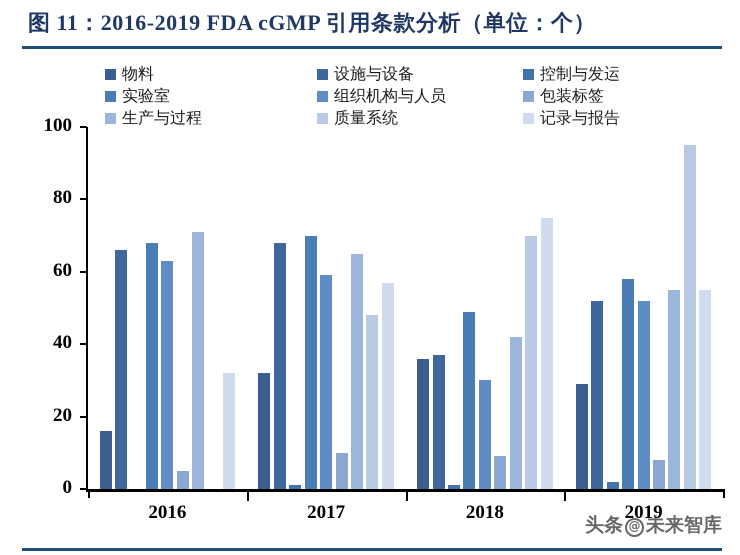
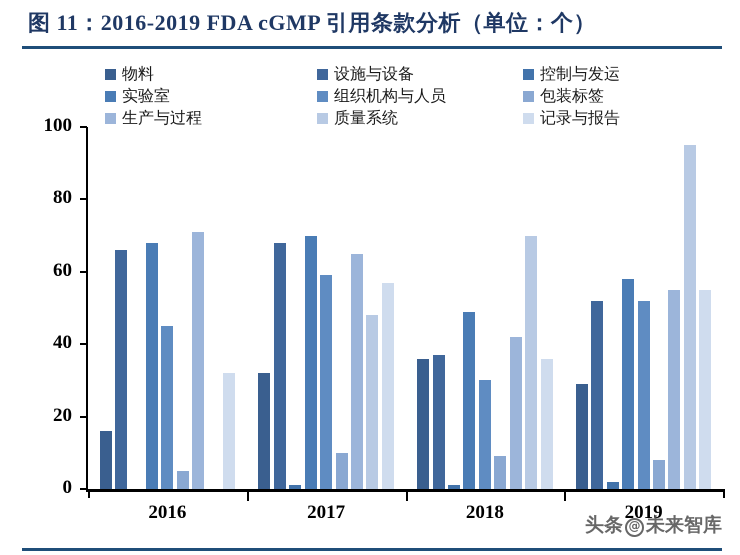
组织机构与人员/2016: 63 -> 45
记录与报告/2018: 75 -> 36
